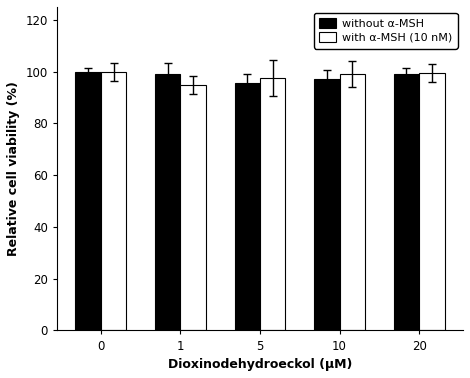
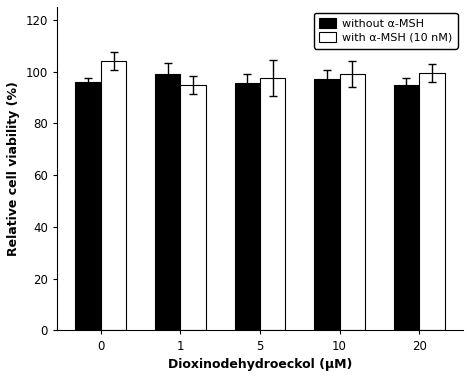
without α-MSH/0: 100.0 -> 96.0
with α-MSH (10 nM)/0: 100.0 -> 104.0
without α-MSH/20: 99.0 -> 95.0
